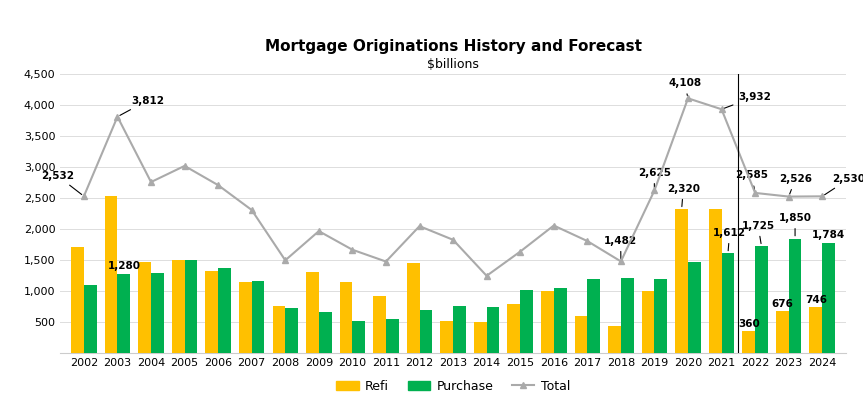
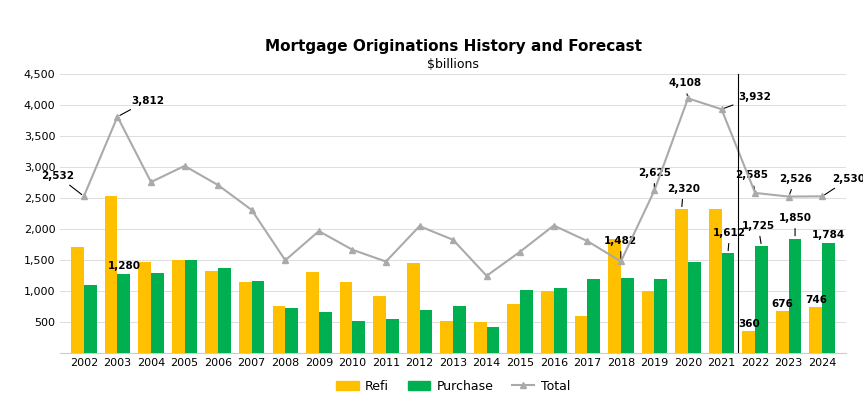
Purchase/2014: 750 -> 420
Refi/2018: 450 -> 1,840
